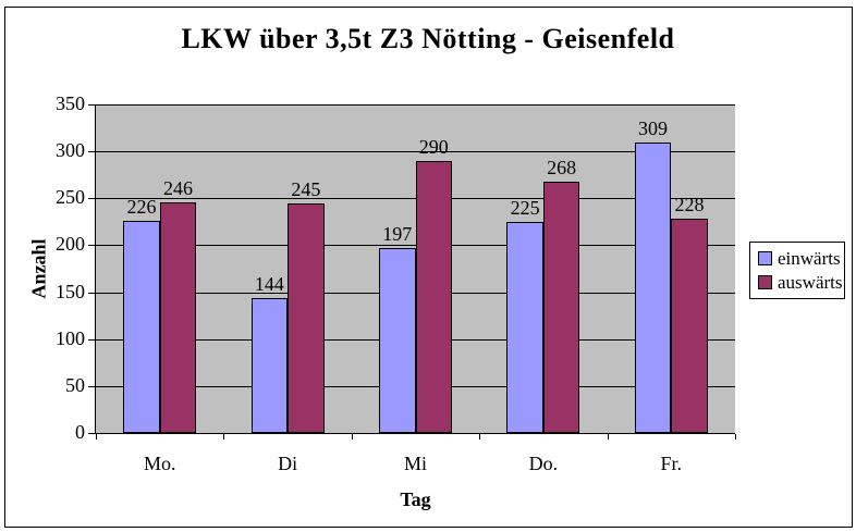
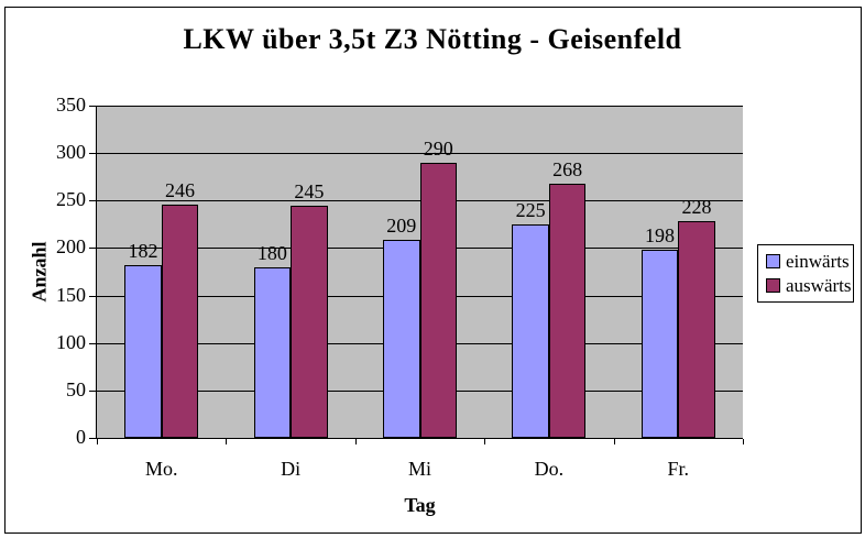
einwärts/Mo.: 226 -> 182
einwärts/Di: 144 -> 180
einwärts/Mi: 197 -> 209
einwärts/Fr.: 309 -> 198
